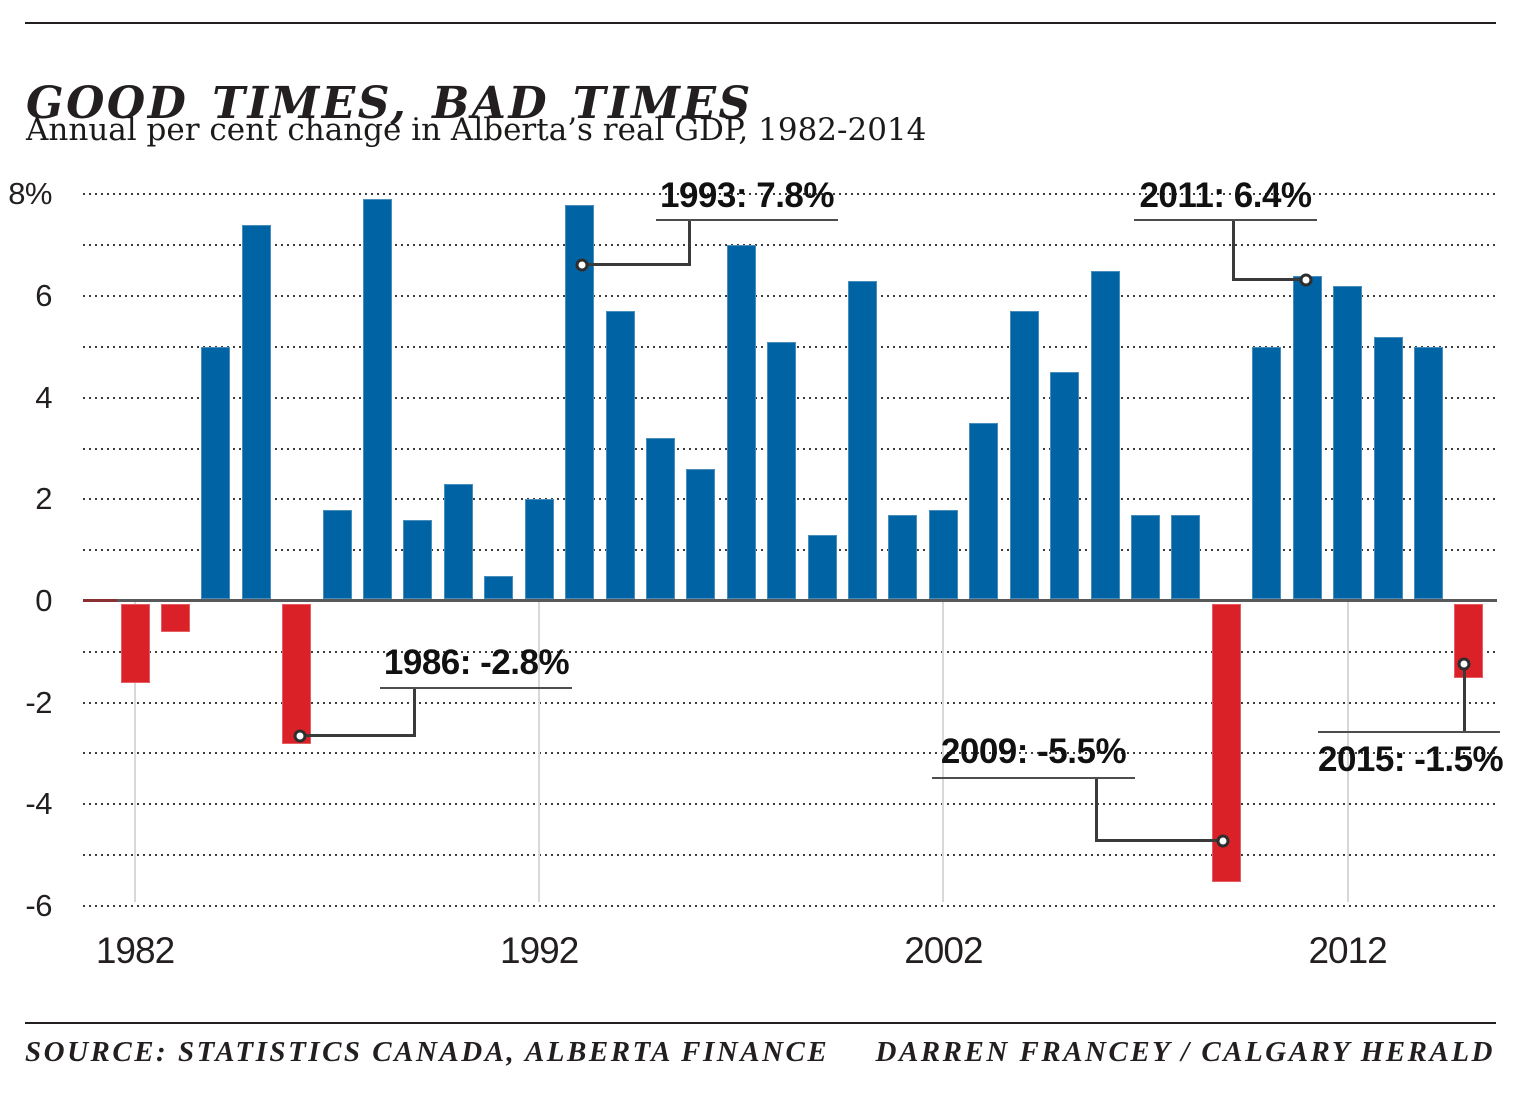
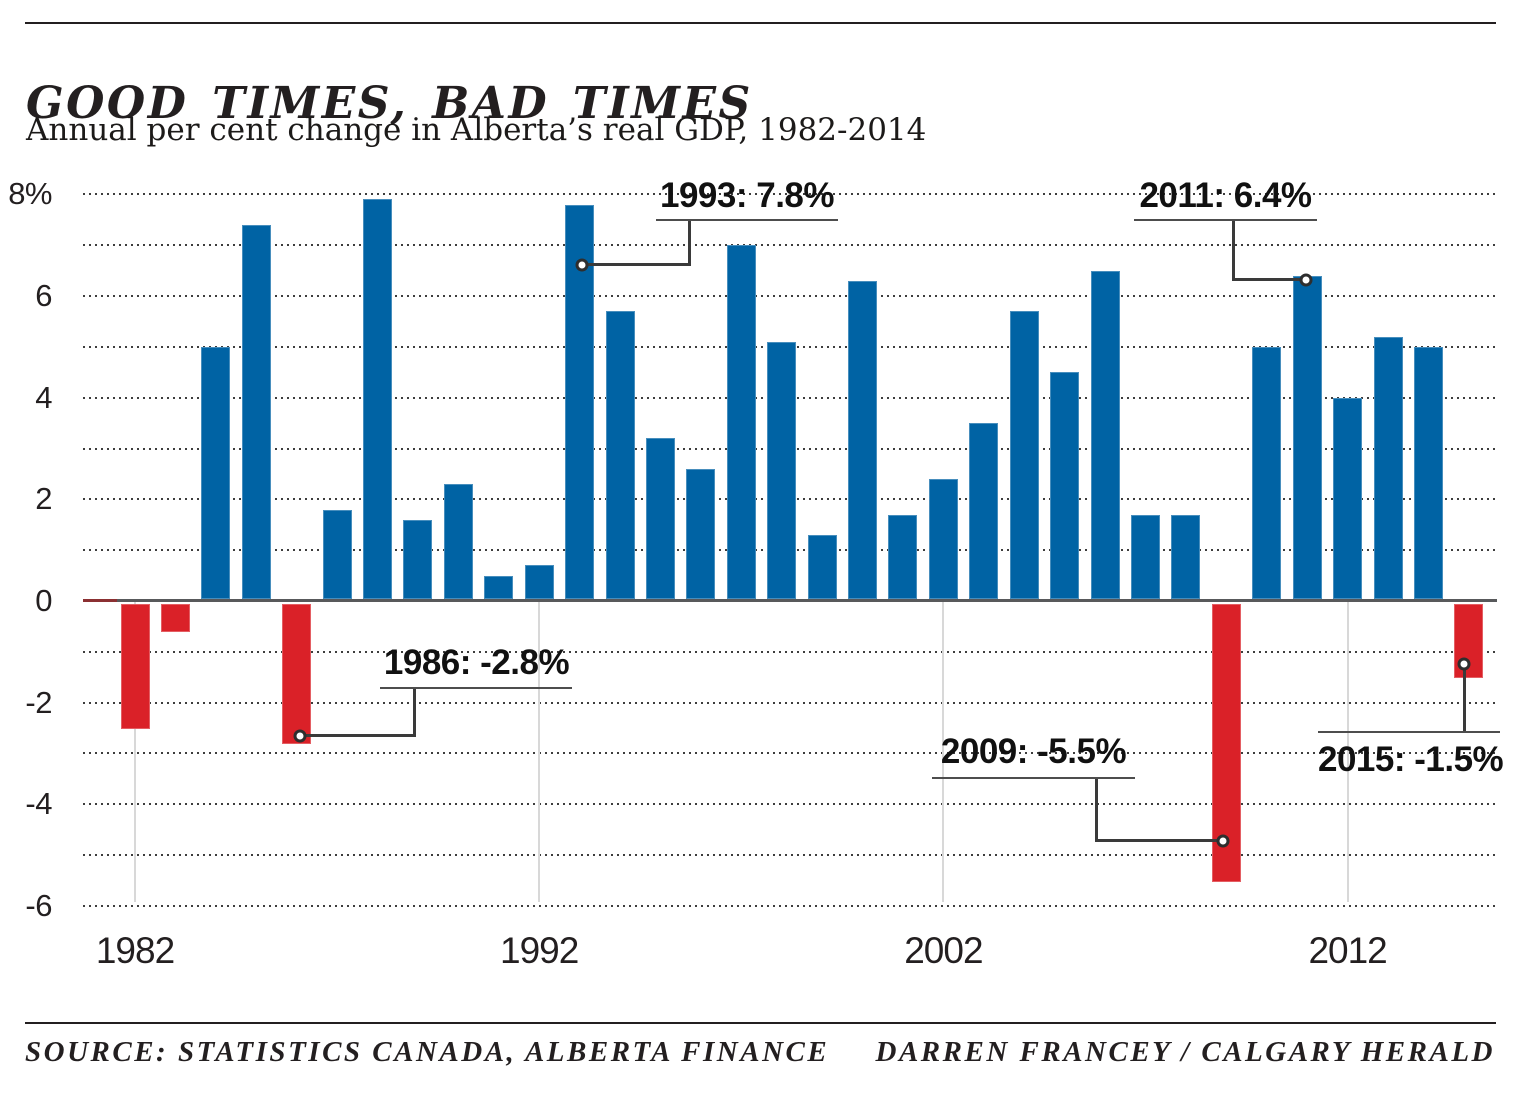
1982: -1.6% -> -2.5%
1992: 2.0% -> 0.7%
2002: 1.8% -> 2.4%
2012: 6.2% -> 4.0%
